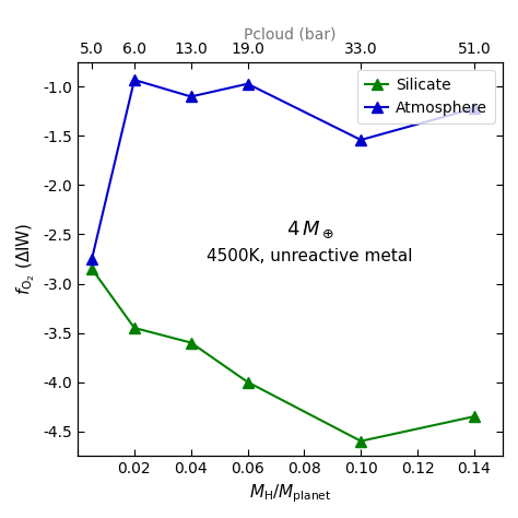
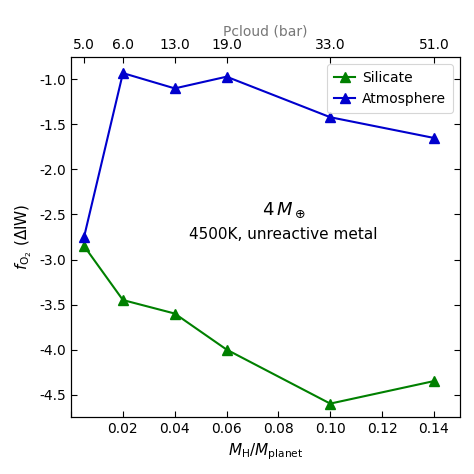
Atmosphere/0.10: -1.54 -> -1.42
Atmosphere/0.14: -1.22 -> -1.65
